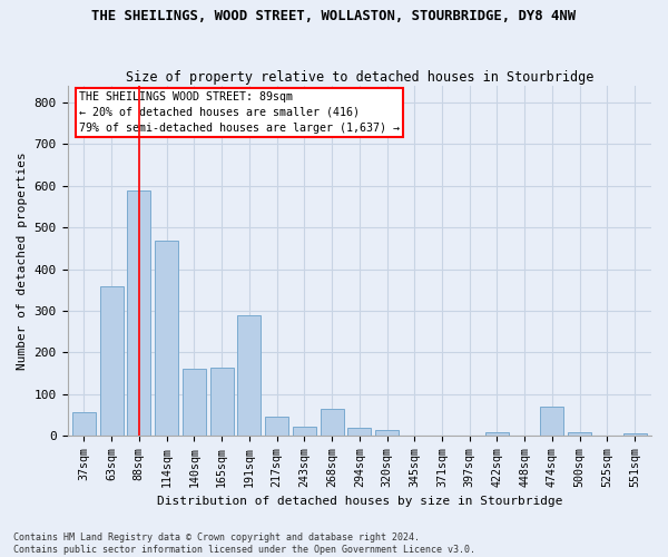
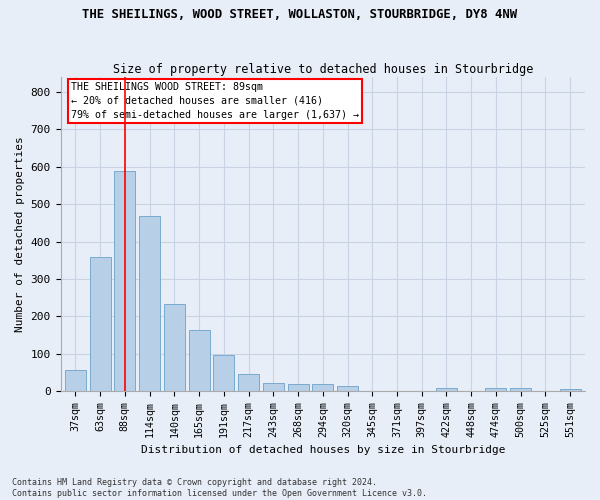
140sqm: 160 -> 234
191sqm: 290 -> 97
268sqm: 65 -> 19
474sqm: 70 -> 9
